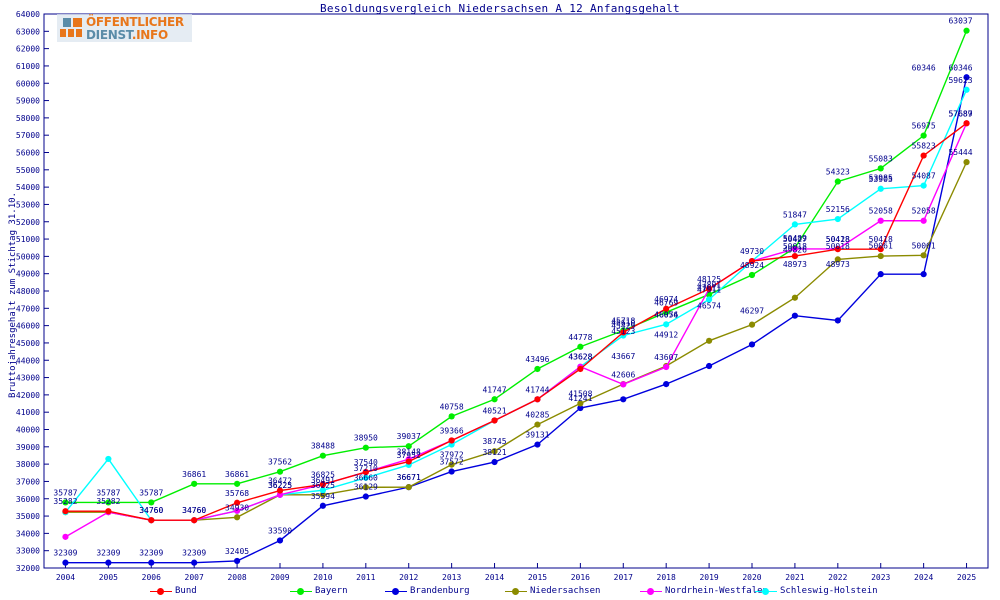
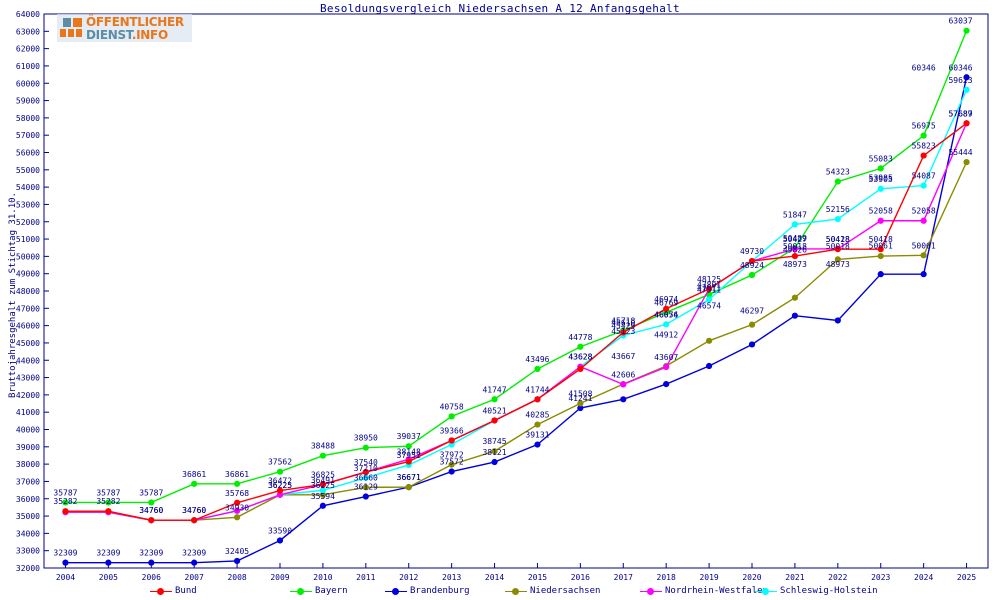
Nordrhein-Westfalen/2004: 33800 -> 35200
Schleswig-Holstein/2005: 38300 -> 35200
